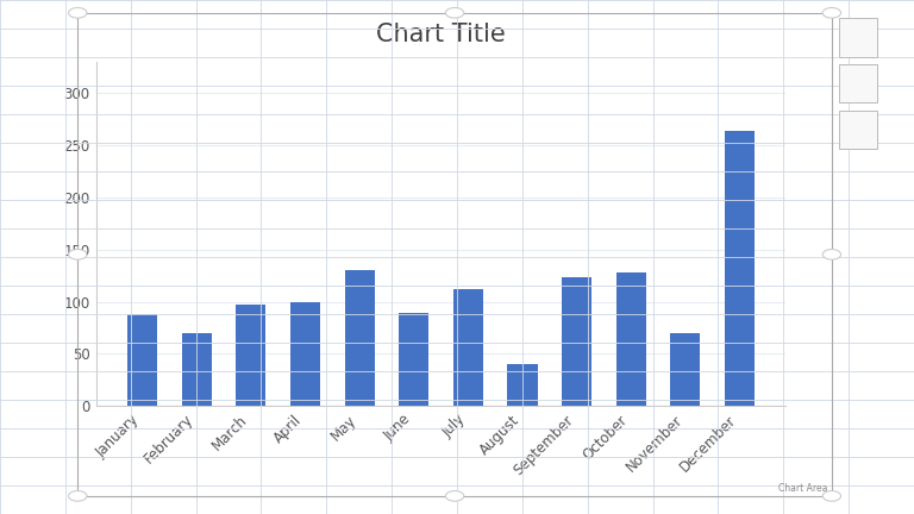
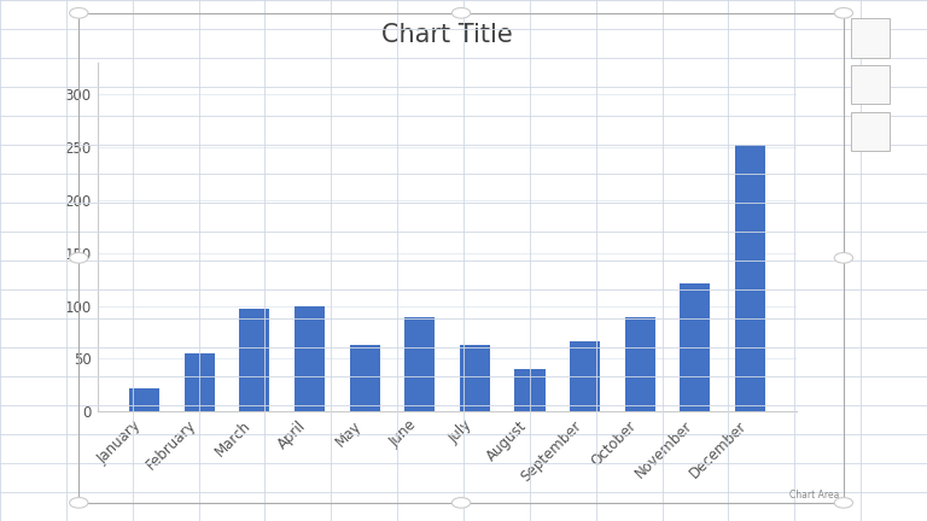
January: 88 -> 22
February: 70 -> 55
May: 130 -> 63
July: 112 -> 63
September: 124 -> 67
October: 128 -> 89
November: 70 -> 121
December: 264 -> 252
